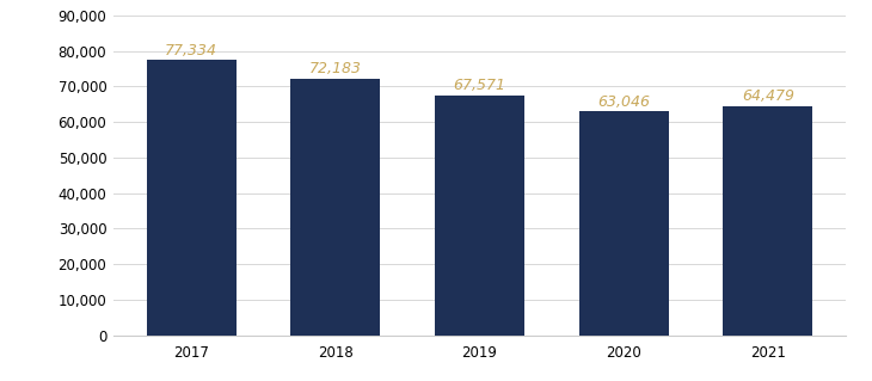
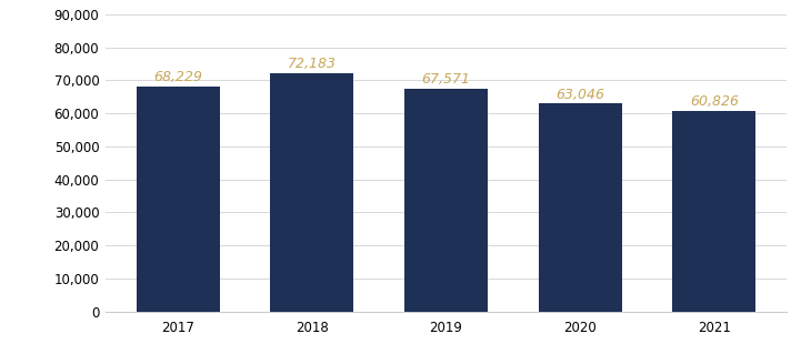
2017: 77,334 -> 68,229
2021: 64,479 -> 60,826
